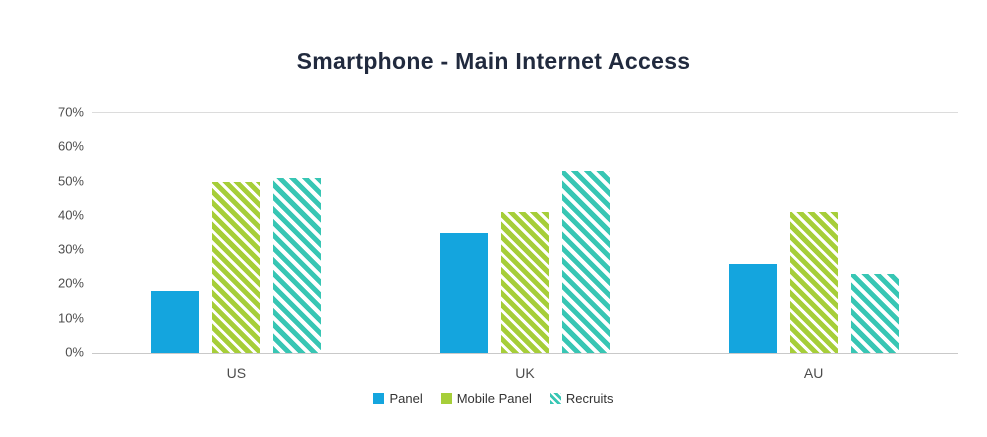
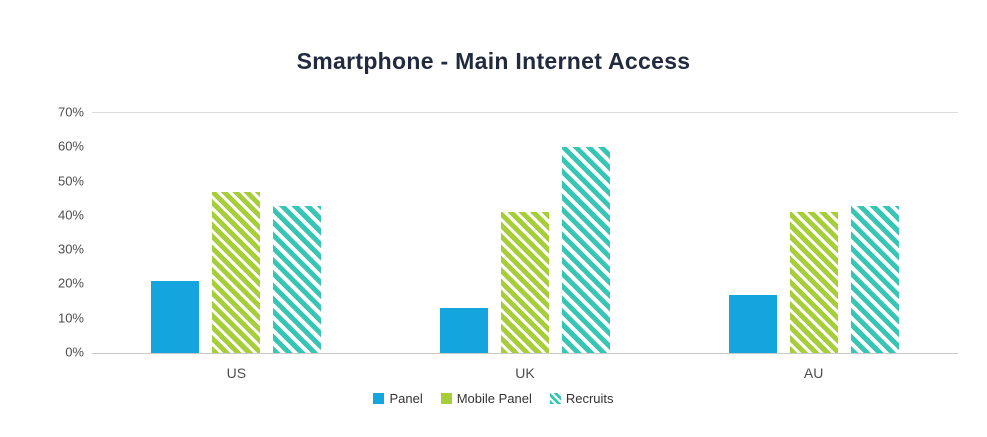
Panel/US: 18% -> 21%
Mobile Panel/US: 50% -> 47%
Recruits/US: 51% -> 43%
Panel/UK: 35% -> 13%
Recruits/UK: 53% -> 60%
Panel/AU: 26% -> 17%
Recruits/AU: 23% -> 43%
